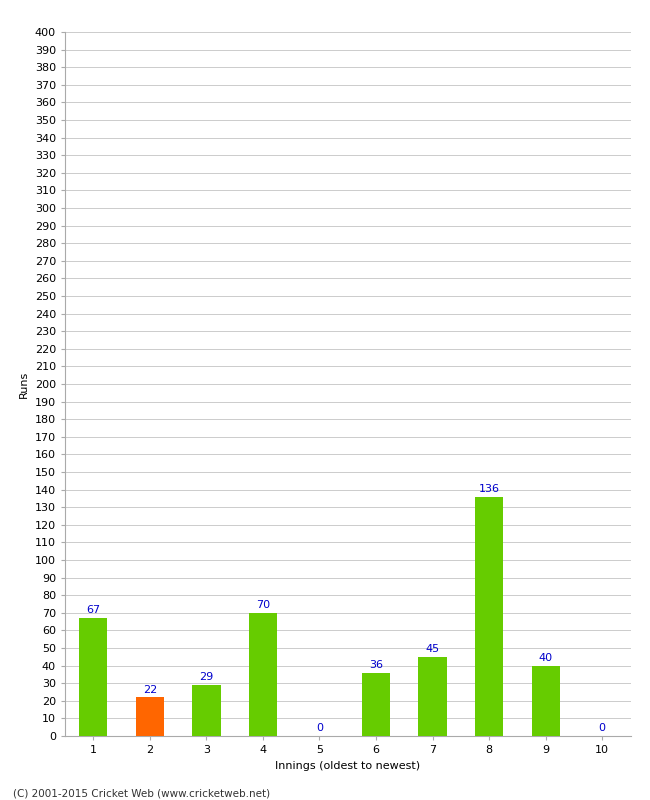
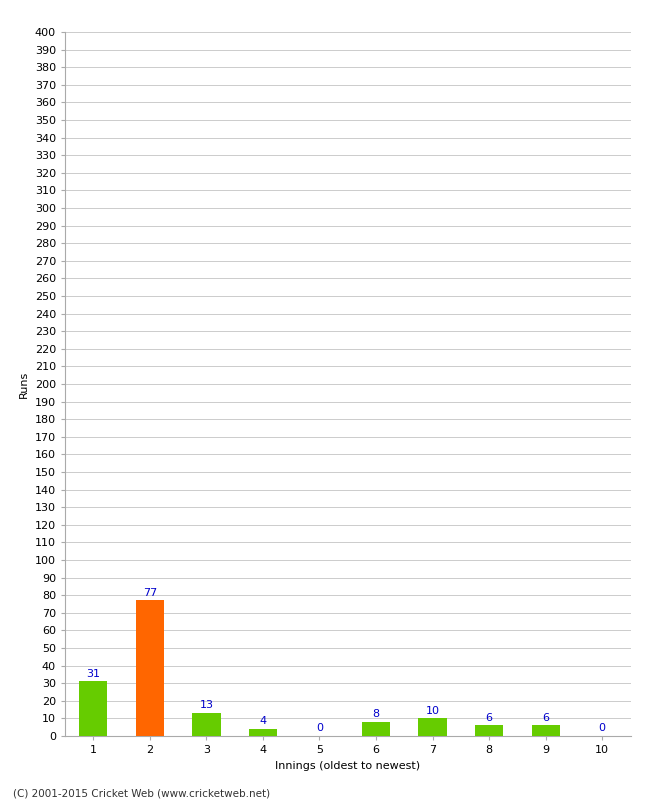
1: 67 -> 31
2: 22 -> 77
3: 29 -> 13
4: 70 -> 4
6: 36 -> 8
7: 45 -> 10
8: 136 -> 6
9: 40 -> 6
